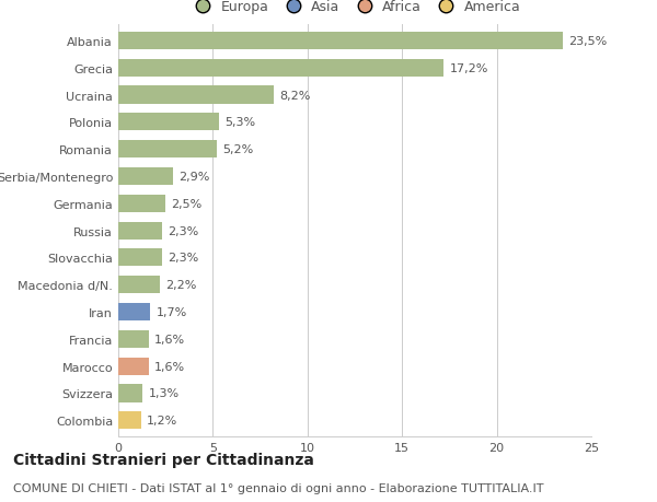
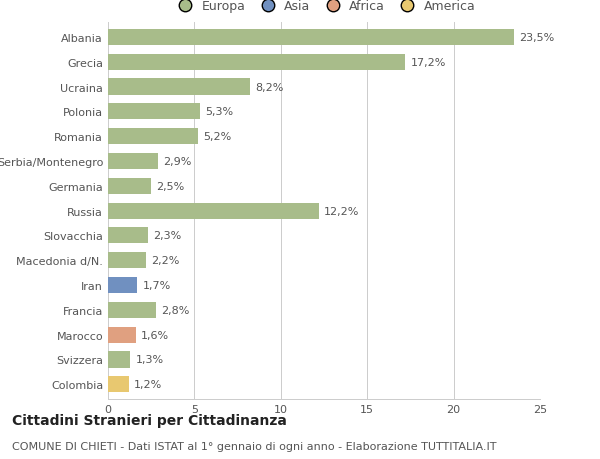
Russia: 2,3% -> 12,2%
Francia: 1,6% -> 2,8%
